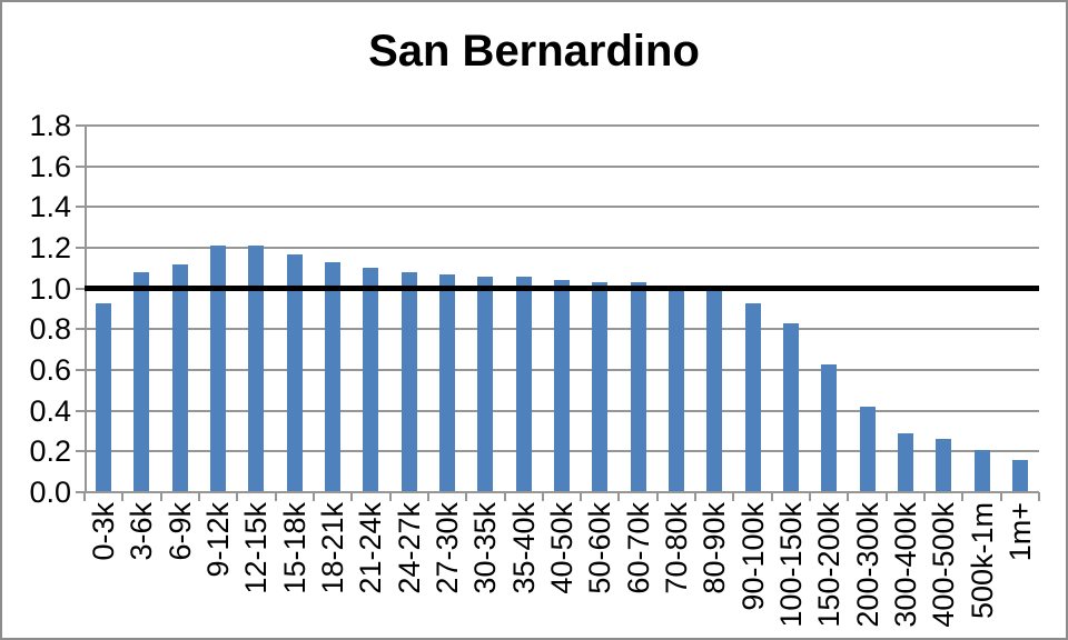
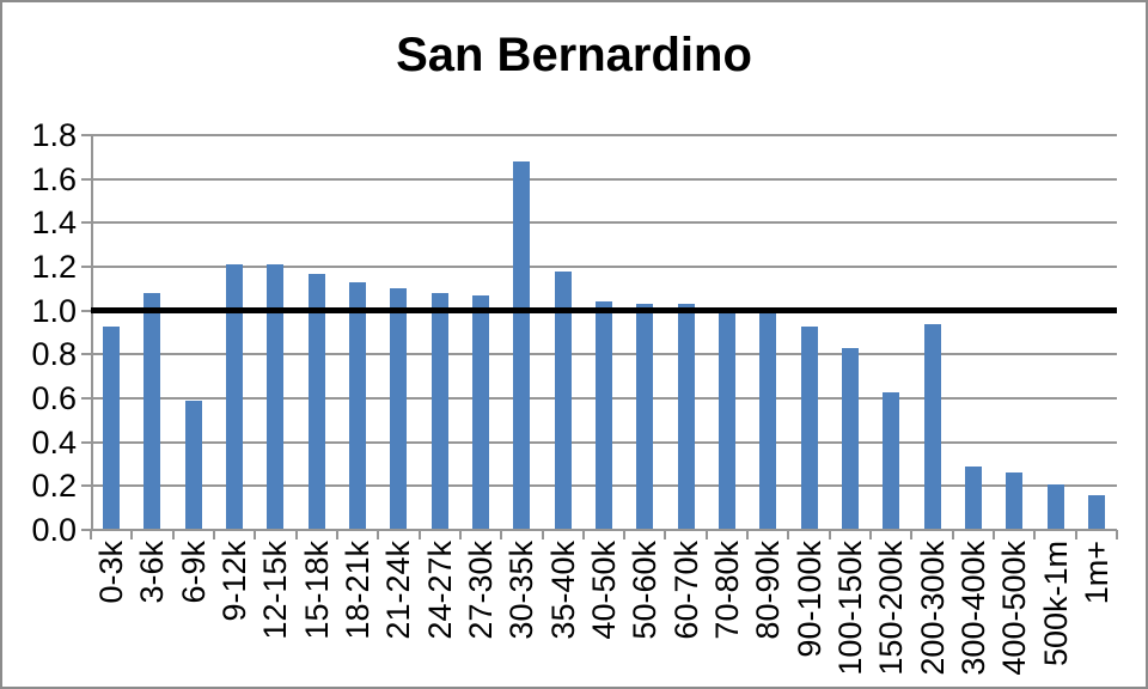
6-9k: 1.12 -> 0.59
30-35k: 1.06 -> 1.68
35-40k: 1.06 -> 1.18
200-300k: 0.42 -> 0.94
